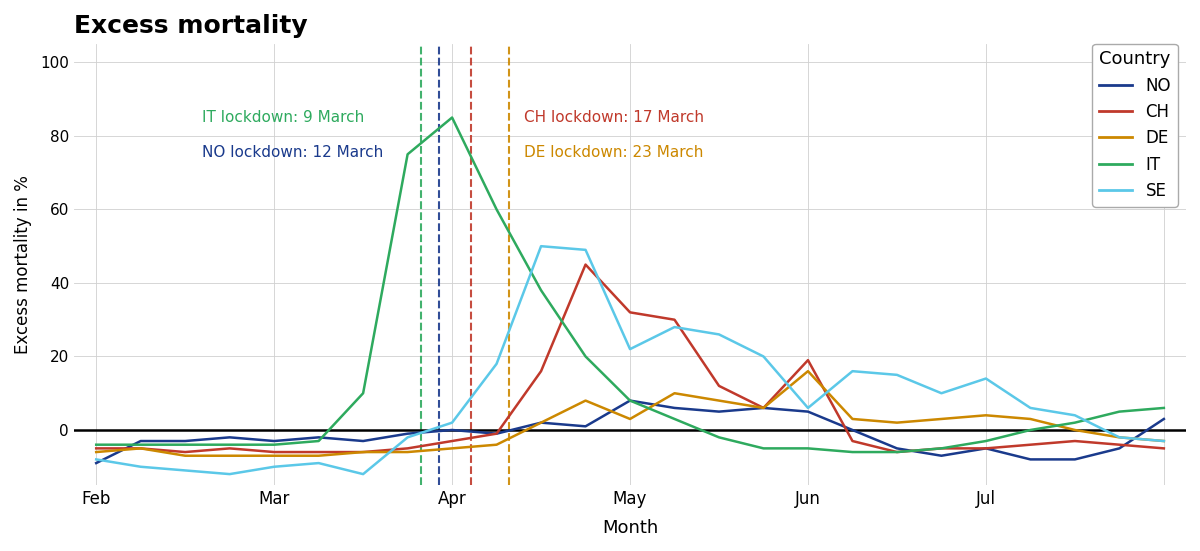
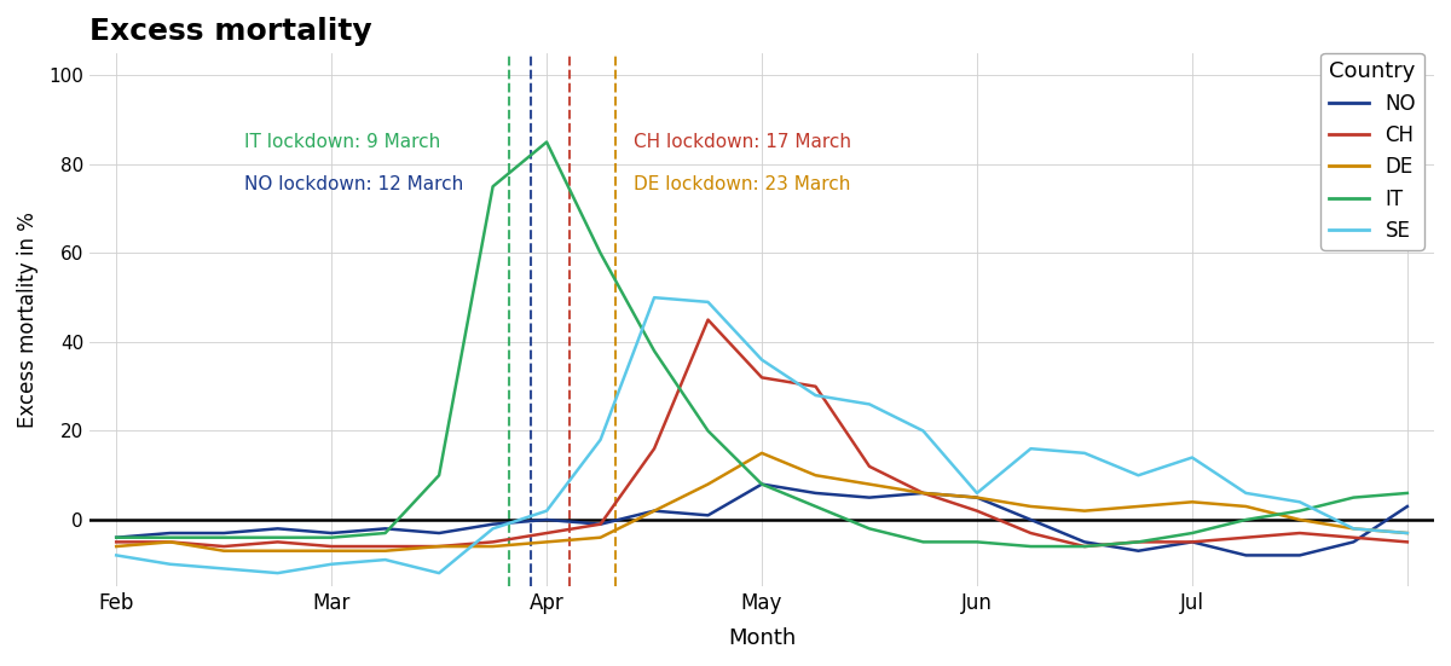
NO/Feb: -9 -> -4
DE/May: 3 -> 15
SE/May: 22 -> 36
CH/Jun: 19 -> 2
DE/Jun: 16 -> 5
